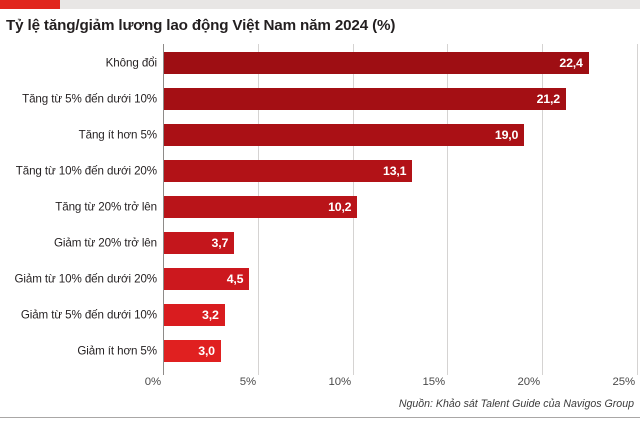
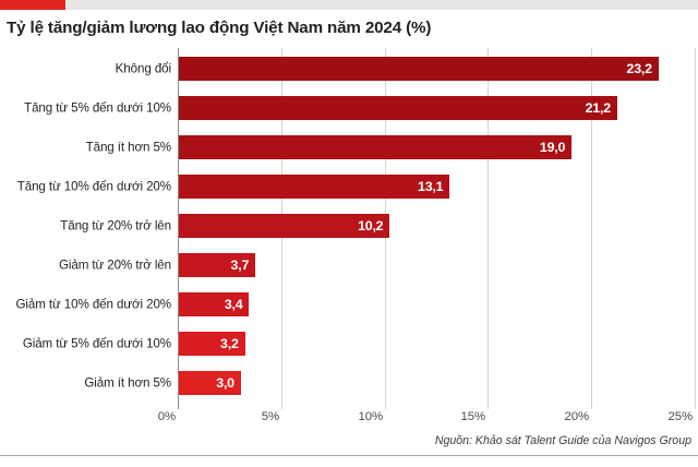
Không đổi: 22,4 -> 23,2
Giảm từ 10% đến dưới 20%: 4,5 -> 3,4
